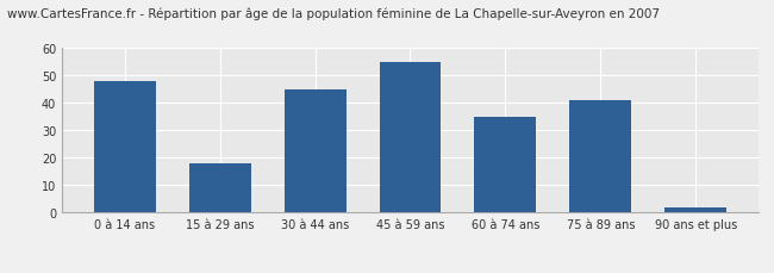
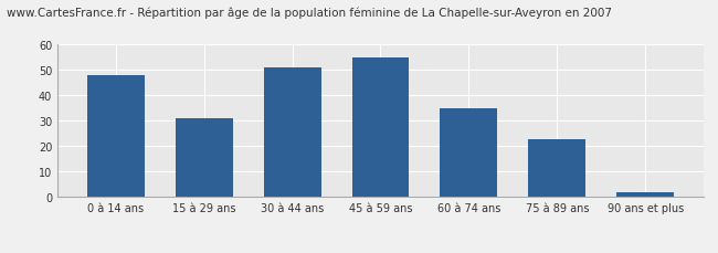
15 à 29 ans: 18 -> 31
30 à 44 ans: 45 -> 51
75 à 89 ans: 41 -> 23
